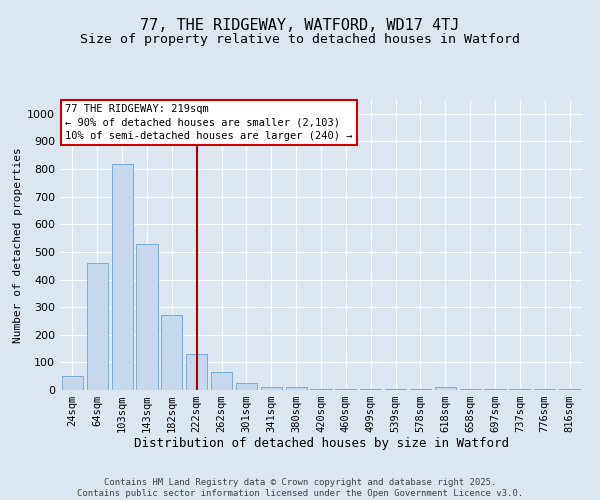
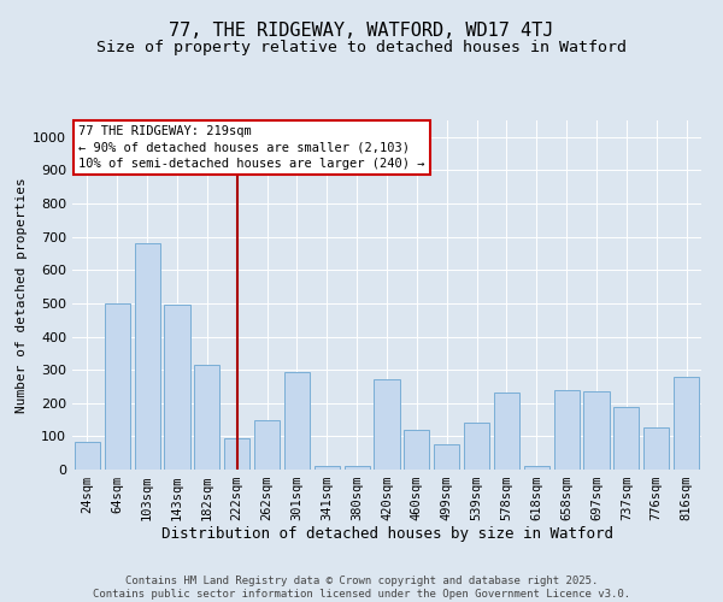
24sqm: 50 -> 85
64sqm: 460 -> 500
103sqm: 820 -> 680
143sqm: 530 -> 495
182sqm: 270 -> 315
222sqm: 130 -> 95
262sqm: 65 -> 150
301sqm: 25 -> 295
420sqm: 5 -> 270
460sqm: 2 -> 120
499sqm: 2 -> 75
539sqm: 2 -> 140
578sqm: 2 -> 230
658sqm: 2 -> 240
697sqm: 2 -> 235
737sqm: 2 -> 190
776sqm: 2 -> 125
816sqm: 2 -> 280
